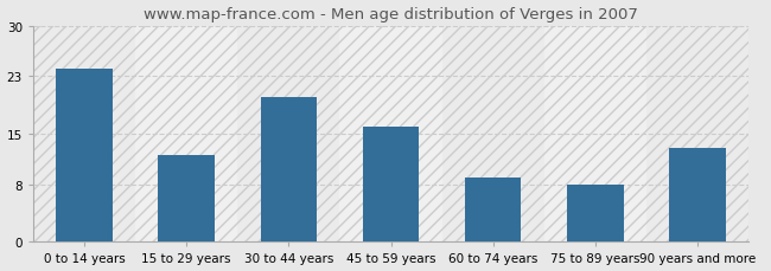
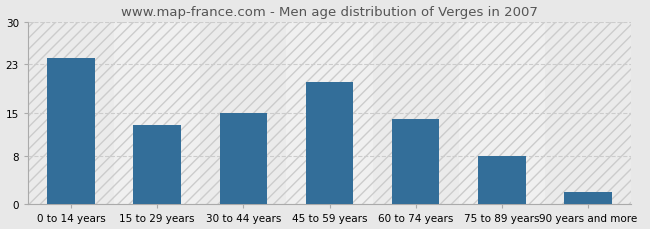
15 to 29 years: 12 -> 13
30 to 44 years: 20 -> 15
45 to 59 years: 16 -> 20
60 to 74 years: 9 -> 14
90 years and more: 13 -> 2
